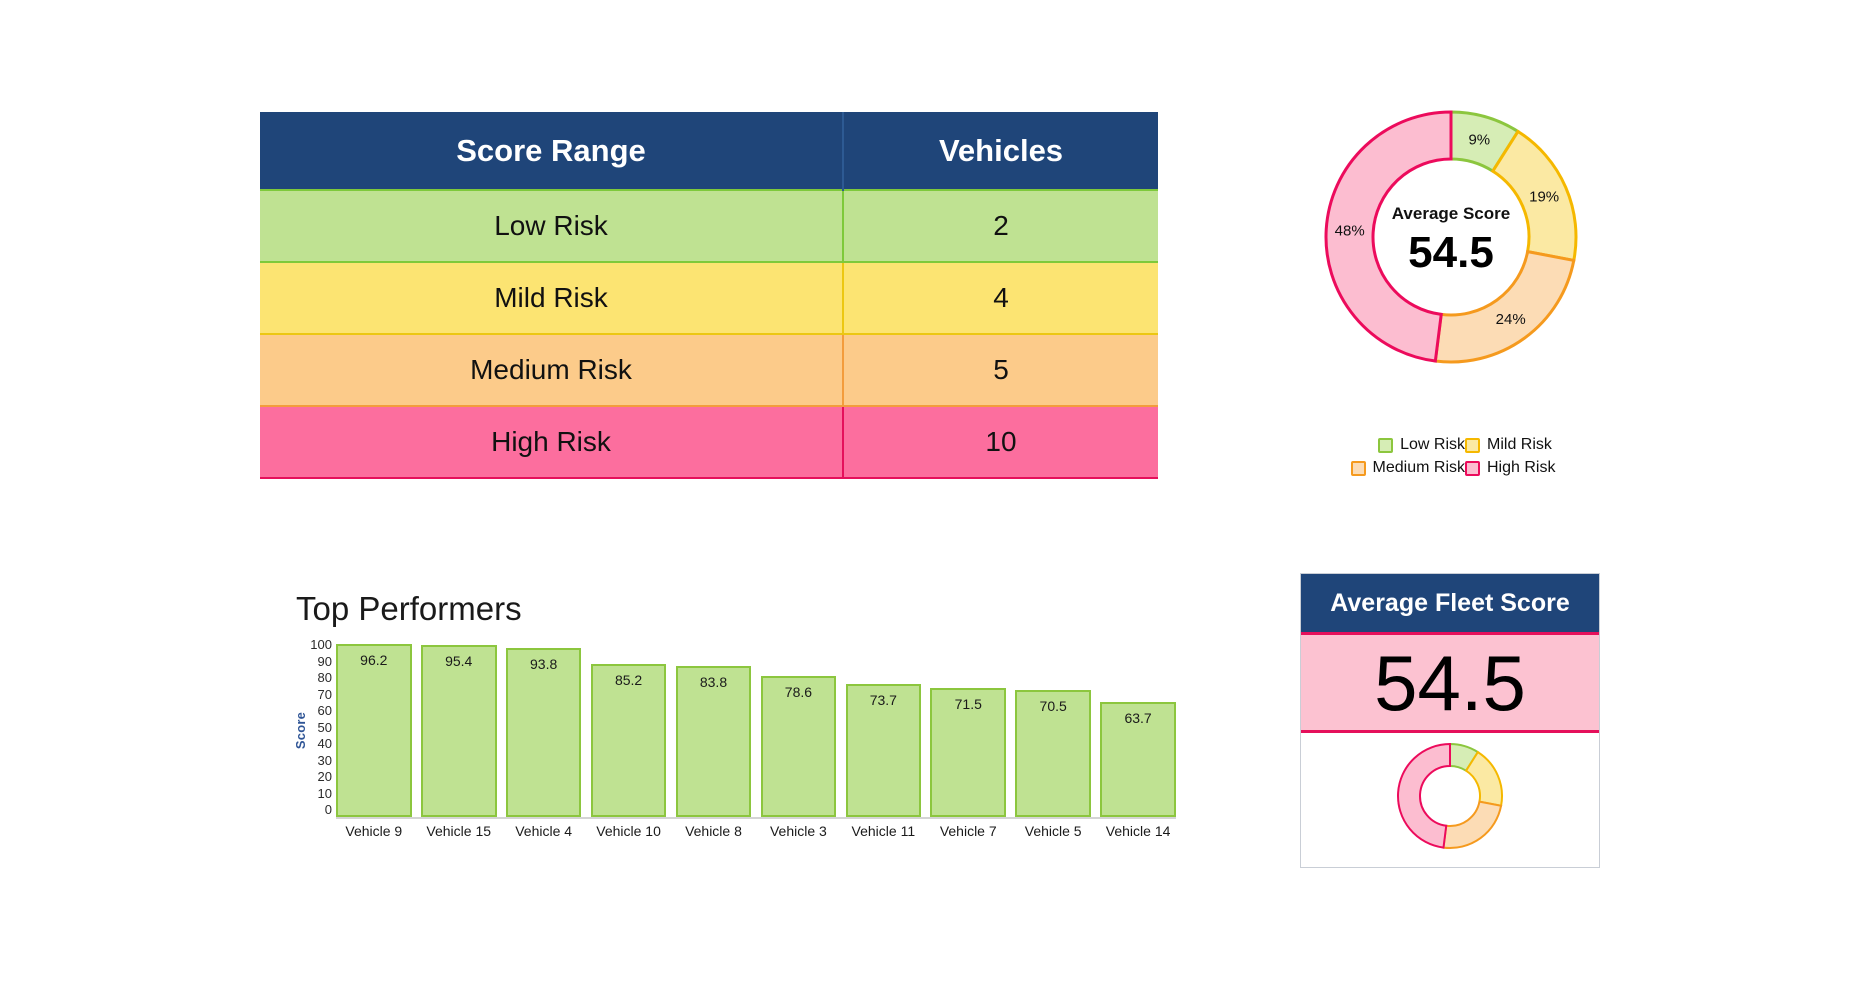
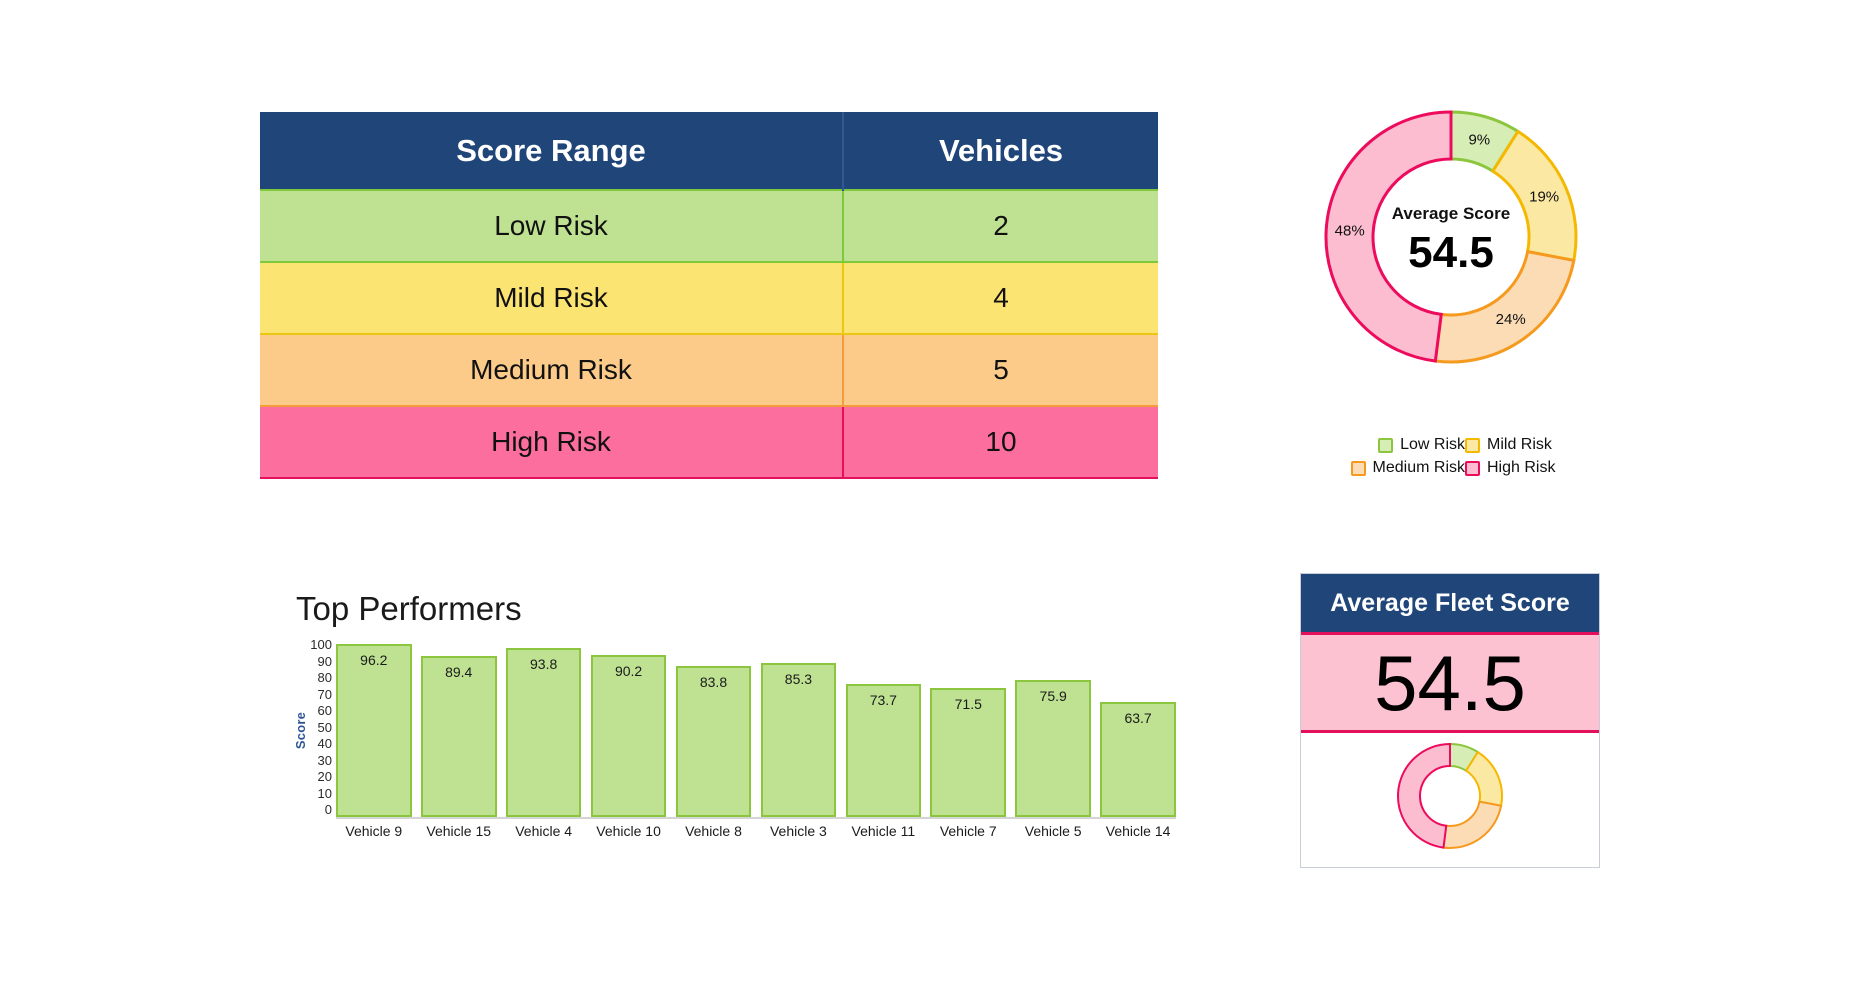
Top Performers/Vehicle 15: 95.4 -> 89.4
Top Performers/Vehicle 10: 85.2 -> 90.2
Top Performers/Vehicle 3: 78.6 -> 85.3
Top Performers/Vehicle 5: 70.5 -> 75.9
